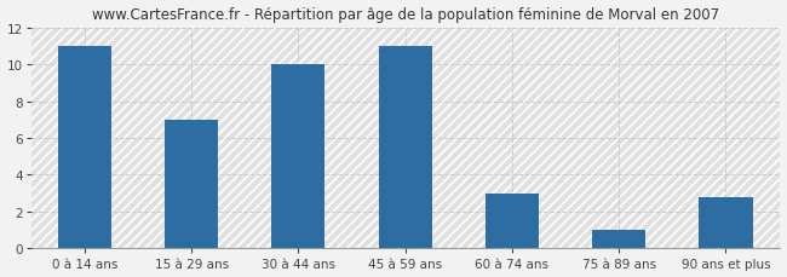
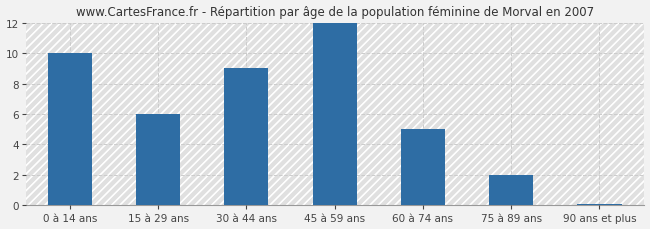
0 à 14 ans: 11.0 -> 10.0
15 à 29 ans: 7.0 -> 6.0
30 à 44 ans: 10.0 -> 9.0
45 à 59 ans: 11.0 -> 12.0
60 à 74 ans: 3.0 -> 5.0
75 à 89 ans: 1.0 -> 2.0
90 ans et plus: 2.8 -> 0.1
